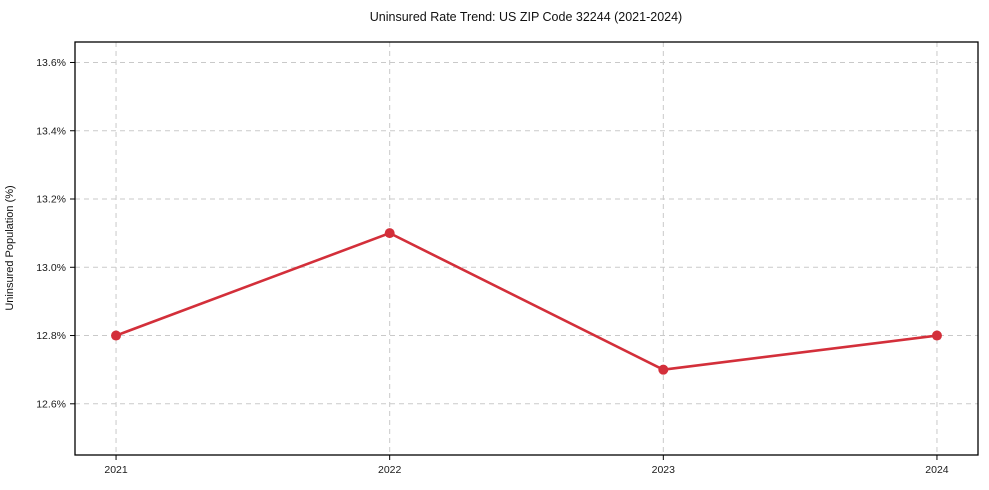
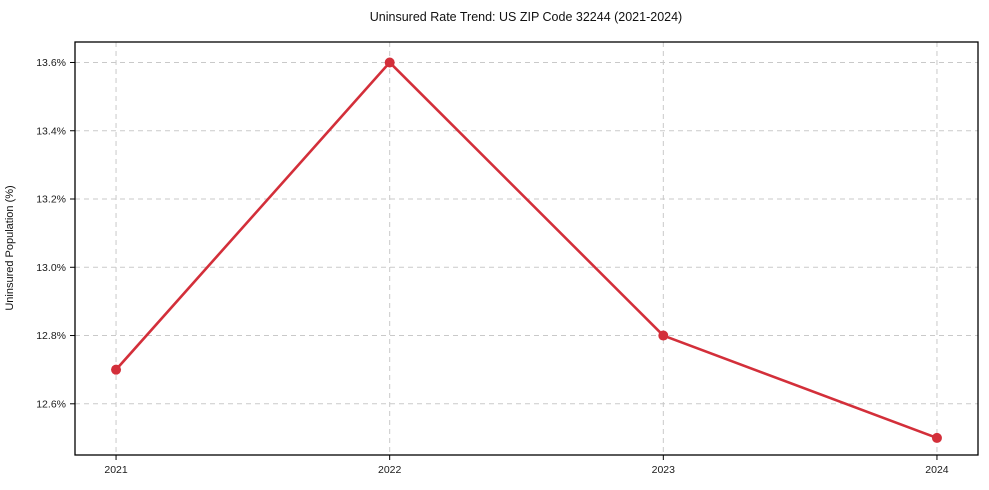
2021: 12.8% -> 12.7%
2022: 13.1% -> 13.6%
2023: 12.7% -> 12.8%
2024: 12.8% -> 12.5%
